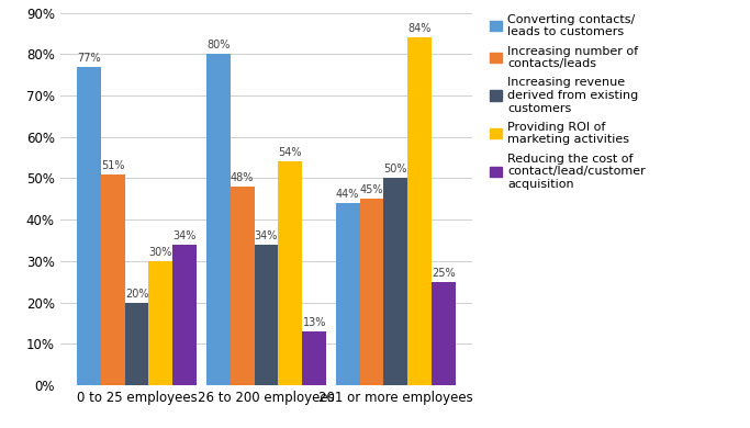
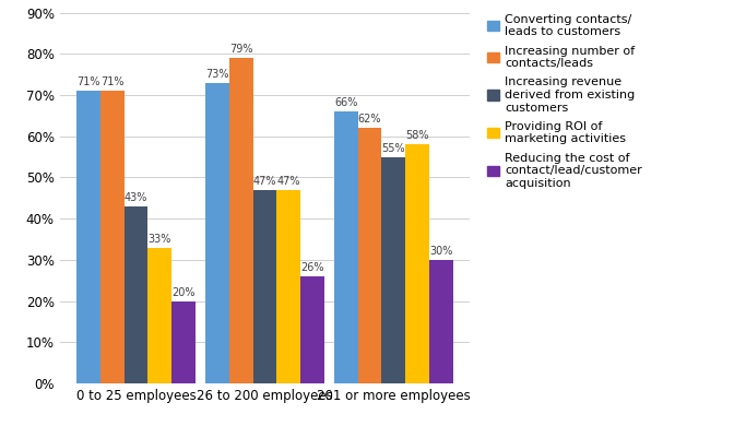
Converting contacts/ leads to customers/0 to 25 employees: 77% -> 71%
Increasing number of contacts/leads/0 to 25 employees: 51% -> 71%
Increasing revenue derived from existing customers/0 to 25 employees: 20% -> 43%
Providing ROI of marketing activities/0 to 25 employees: 30% -> 33%
Reducing the cost of contact/lead/customer acquisition/0 to 25 employees: 34% -> 20%
Converting contacts/ leads to customers/26 to 200 employees: 80% -> 73%
Increasing number of contacts/leads/26 to 200 employees: 48% -> 79%
Increasing revenue derived from existing customers/26 to 200 employees: 34% -> 47%
Providing ROI of marketing activities/26 to 200 employees: 54% -> 47%
Reducing the cost of contact/lead/customer acquisition/26 to 200 employees: 13% -> 26%
Converting contacts/ leads to customers/201 or more employees: 44% -> 66%
Increasing number of contacts/leads/201 or more employees: 45% -> 62%
Increasing revenue derived from existing customers/201 or more employees: 50% -> 55%
Providing ROI of marketing activities/201 or more employees: 84% -> 58%
Reducing the cost of contact/lead/customer acquisition/201 or more employees: 25% -> 30%
